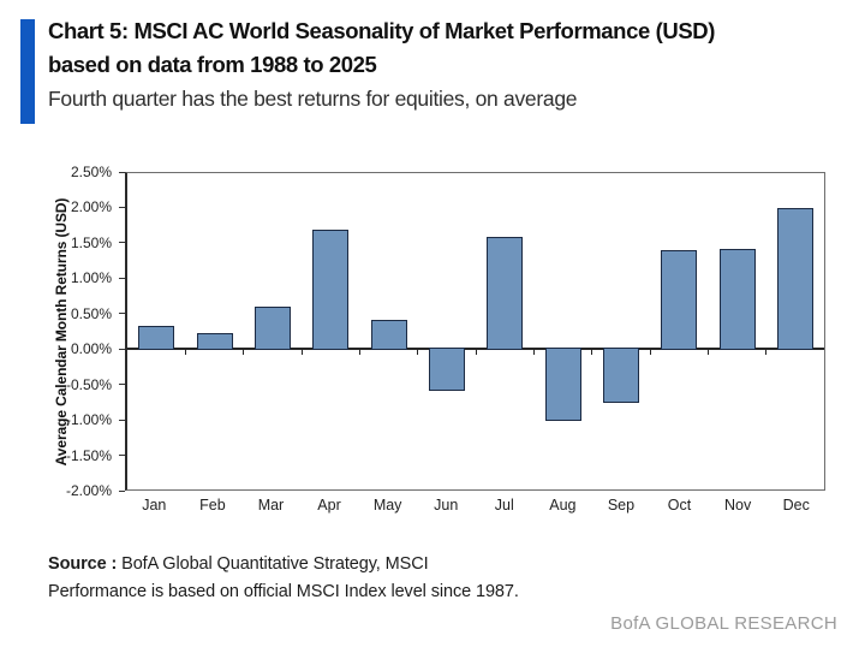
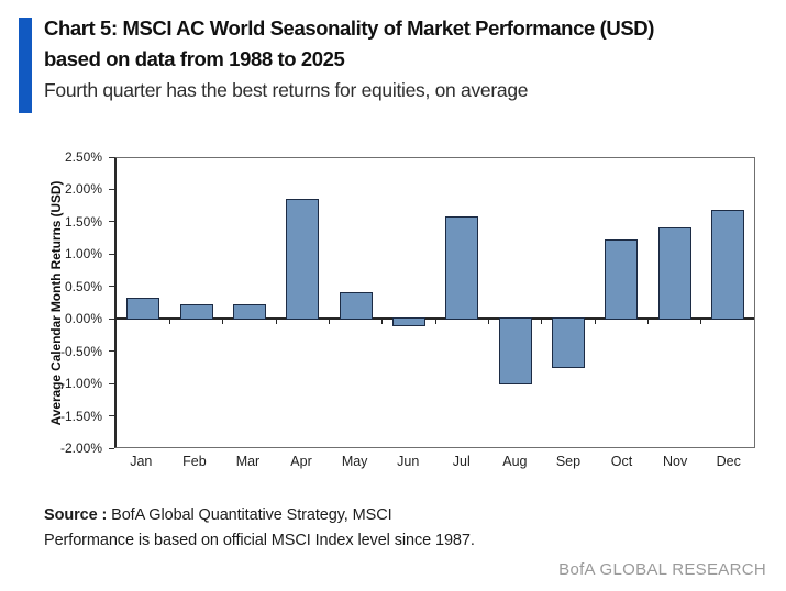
Mar: 0.6% -> 0.2%
Apr: 1.7% -> 1.9%
Jun: -0.6% -> -0.1%
Oct: 1.4% -> 1.2%
Dec: 2.0% -> 1.7%
